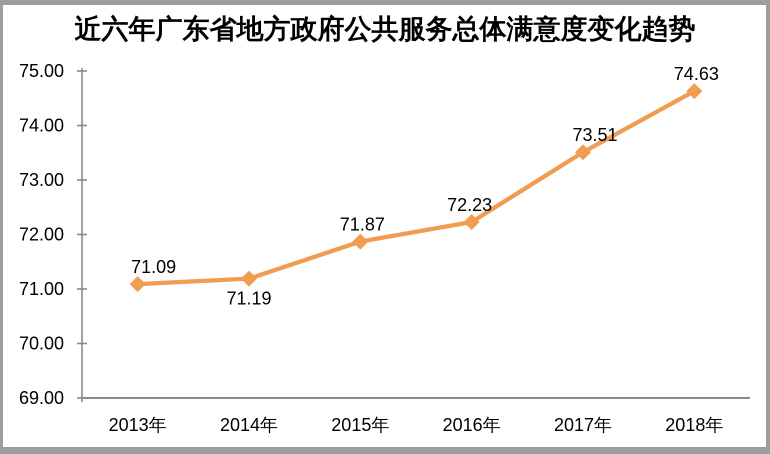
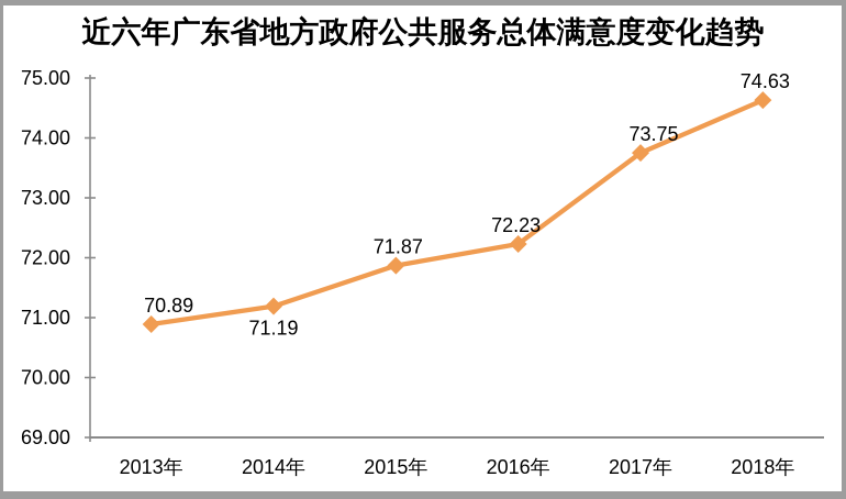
2013年: 71.09 -> 70.89
2017年: 73.51 -> 73.75
